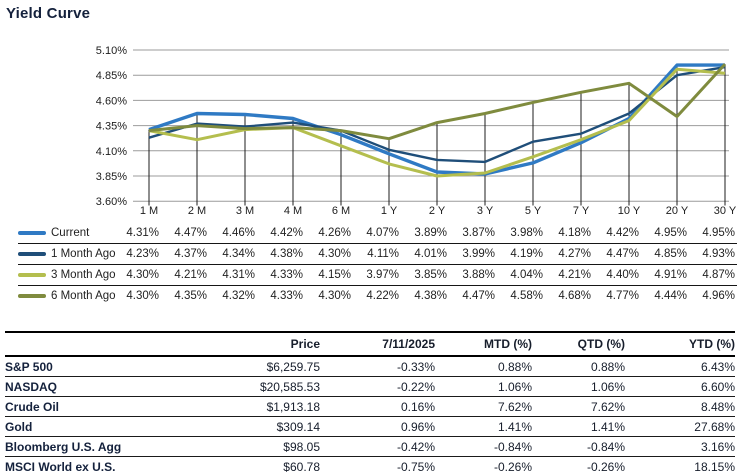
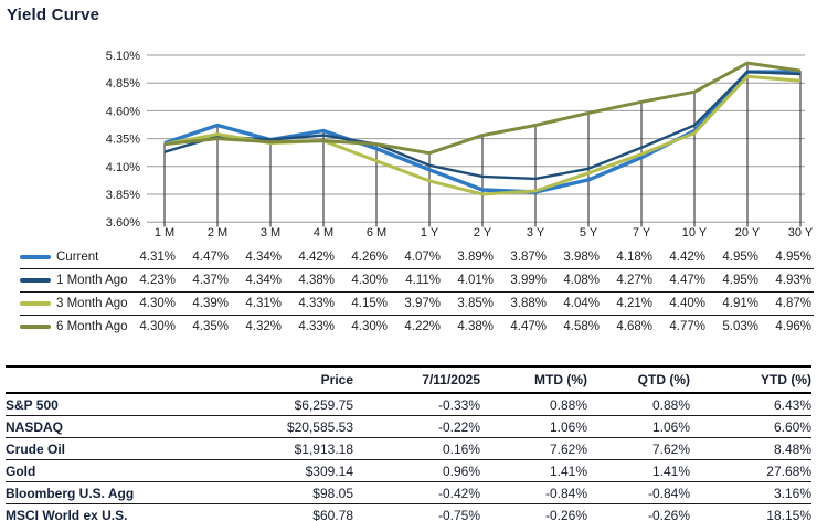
3 Month Ago/2 M: 4.21% -> 4.39%
Current/3 M: 4.46% -> 4.34%
1 Month Ago/5 Y: 4.19% -> 4.08%
1 Month Ago/20 Y: 4.85% -> 4.95%
6 Month Ago/20 Y: 4.44% -> 5.03%
